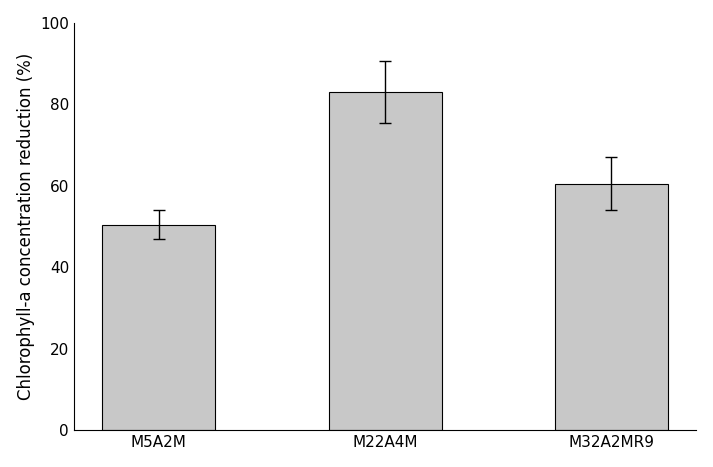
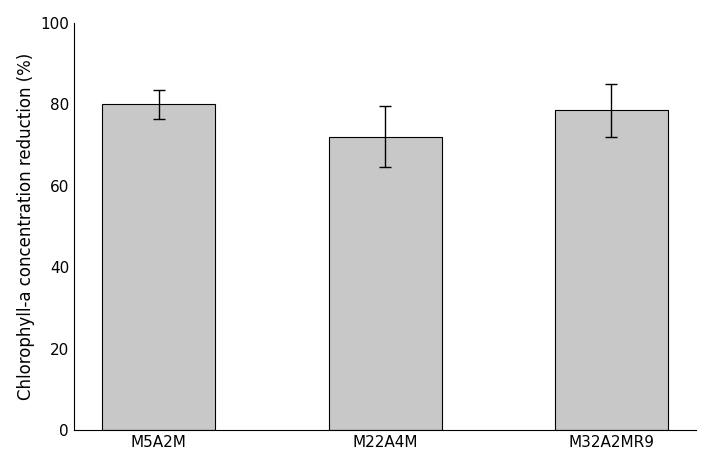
M5A2M: 50.5 -> 80.0
M22A4M: 83.0 -> 72.0
M32A2MR9: 60.5 -> 78.5
